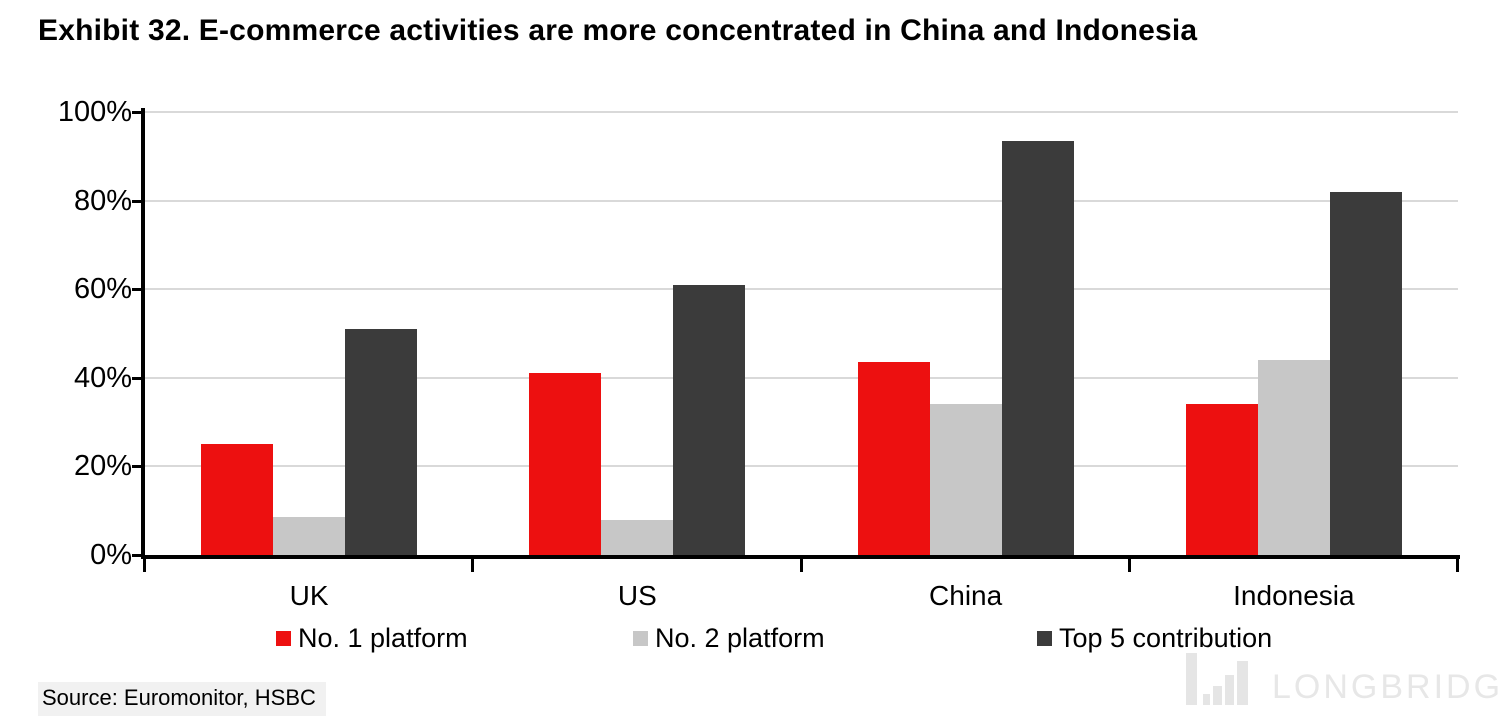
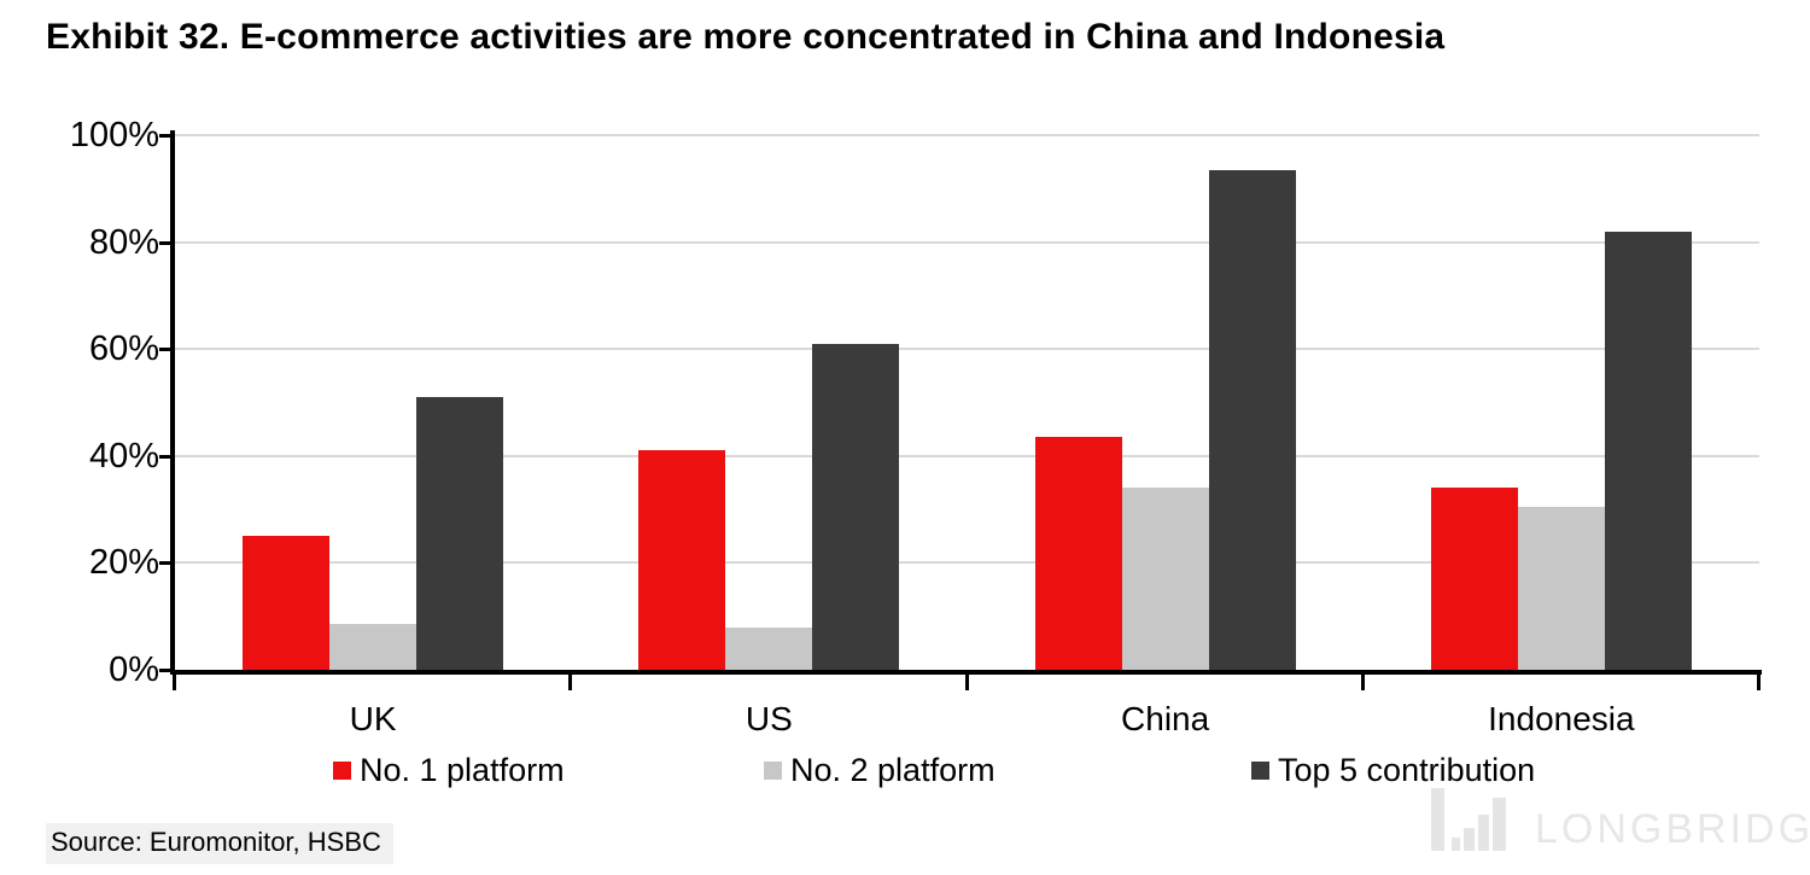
No. 2 platform/Indonesia: 44% -> 30%
